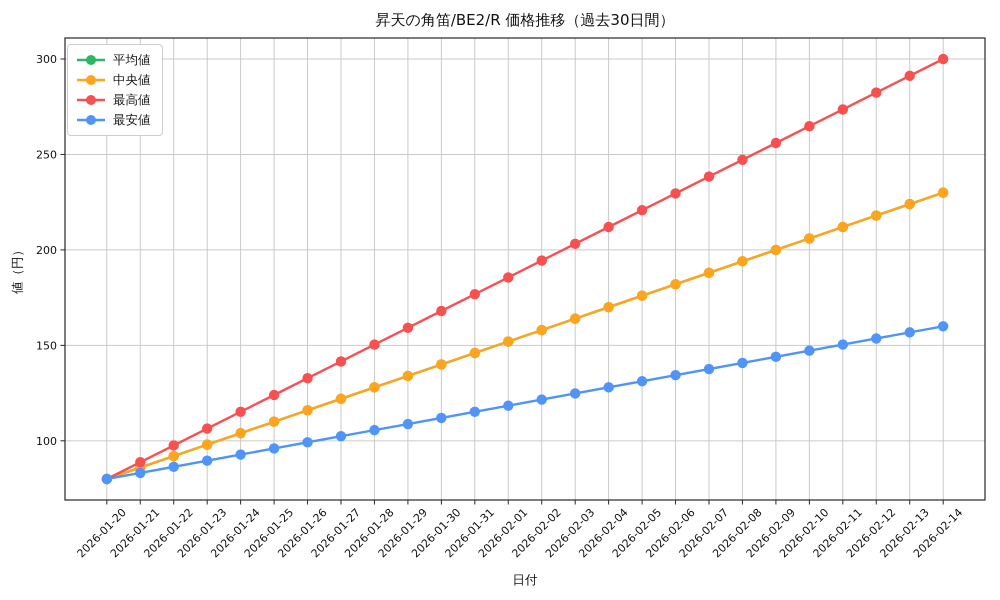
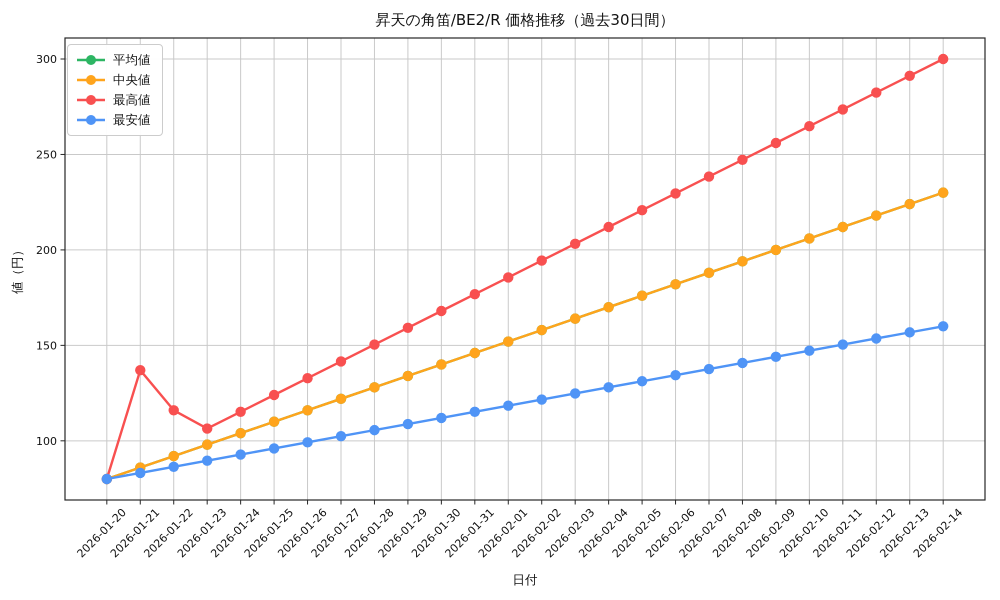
最高値/2026-01-21: 89 -> 137
最高値/2026-01-22: 98 -> 116
